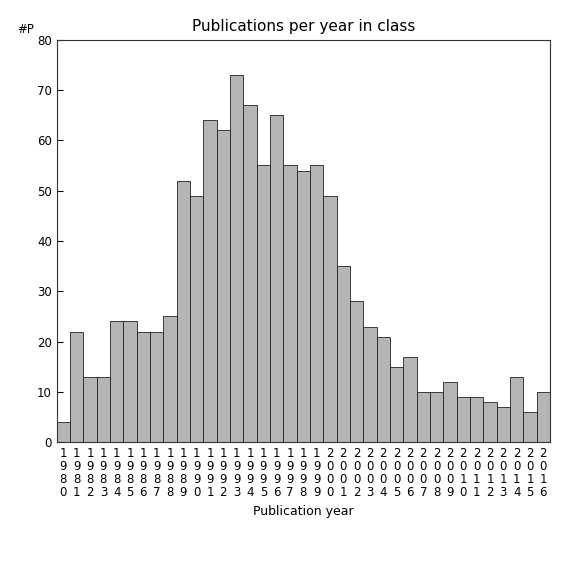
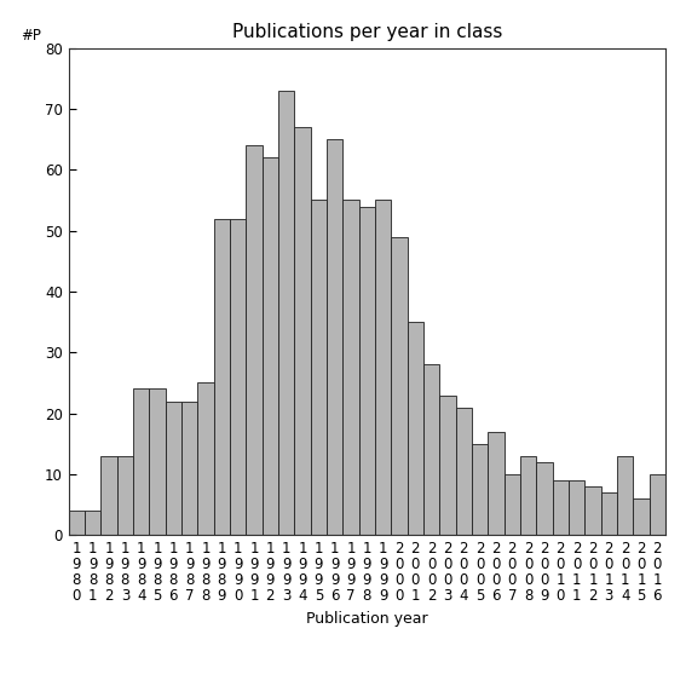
1 9 8 1: 22 -> 4
1 9 9 0: 49 -> 52
2 0 0 8: 10 -> 13
